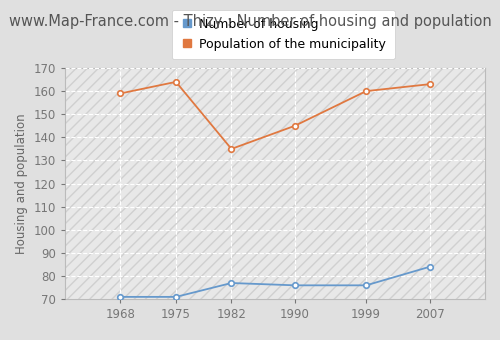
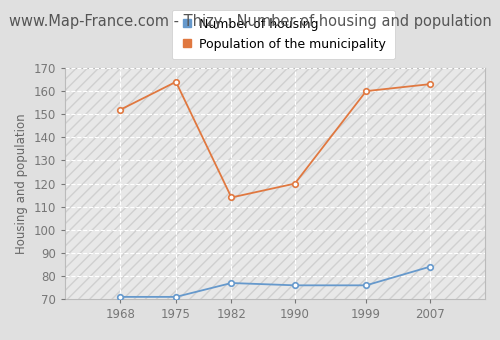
Population of the municipality/1968: 159 -> 152
Population of the municipality/1982: 135 -> 114
Population of the municipality/1990: 145 -> 120
